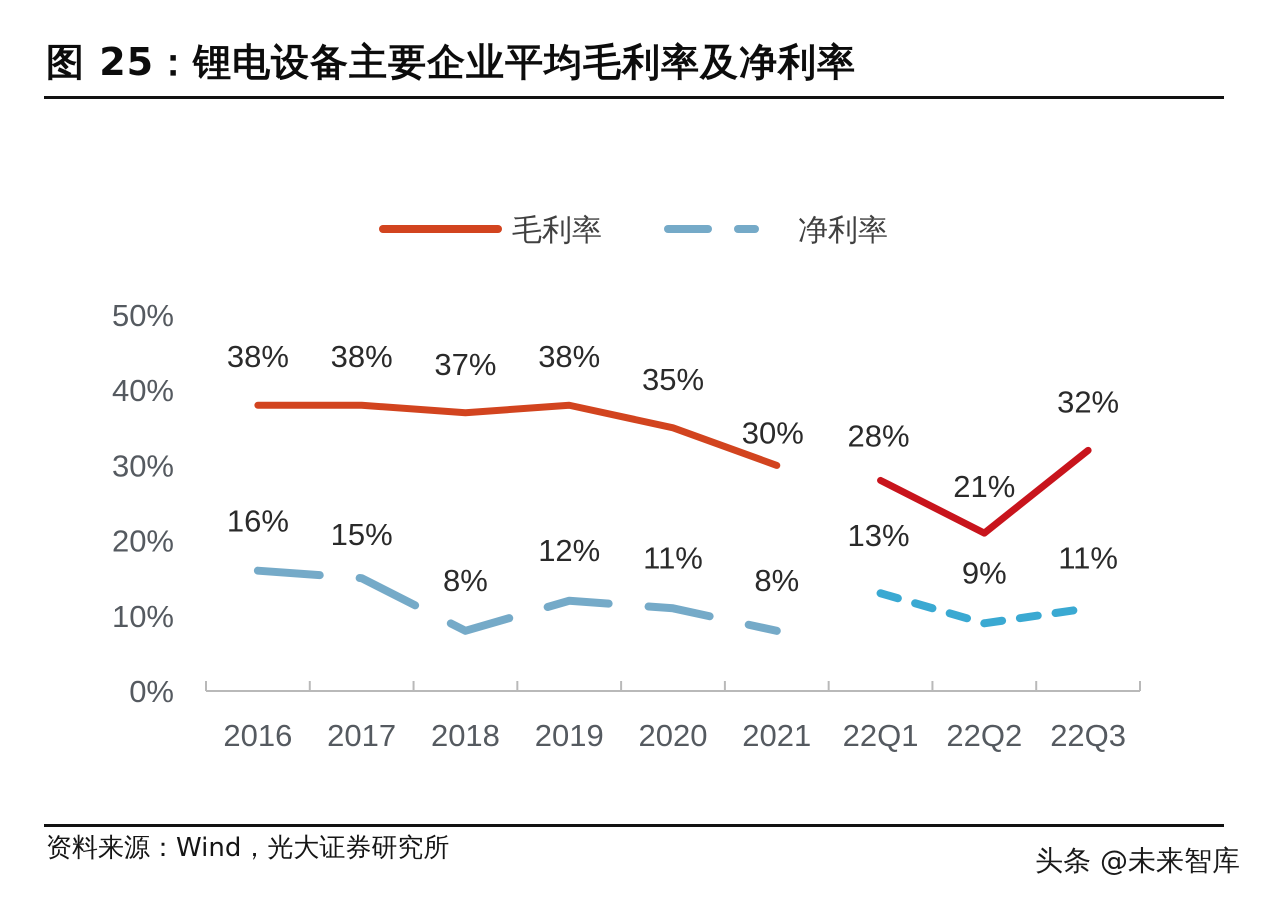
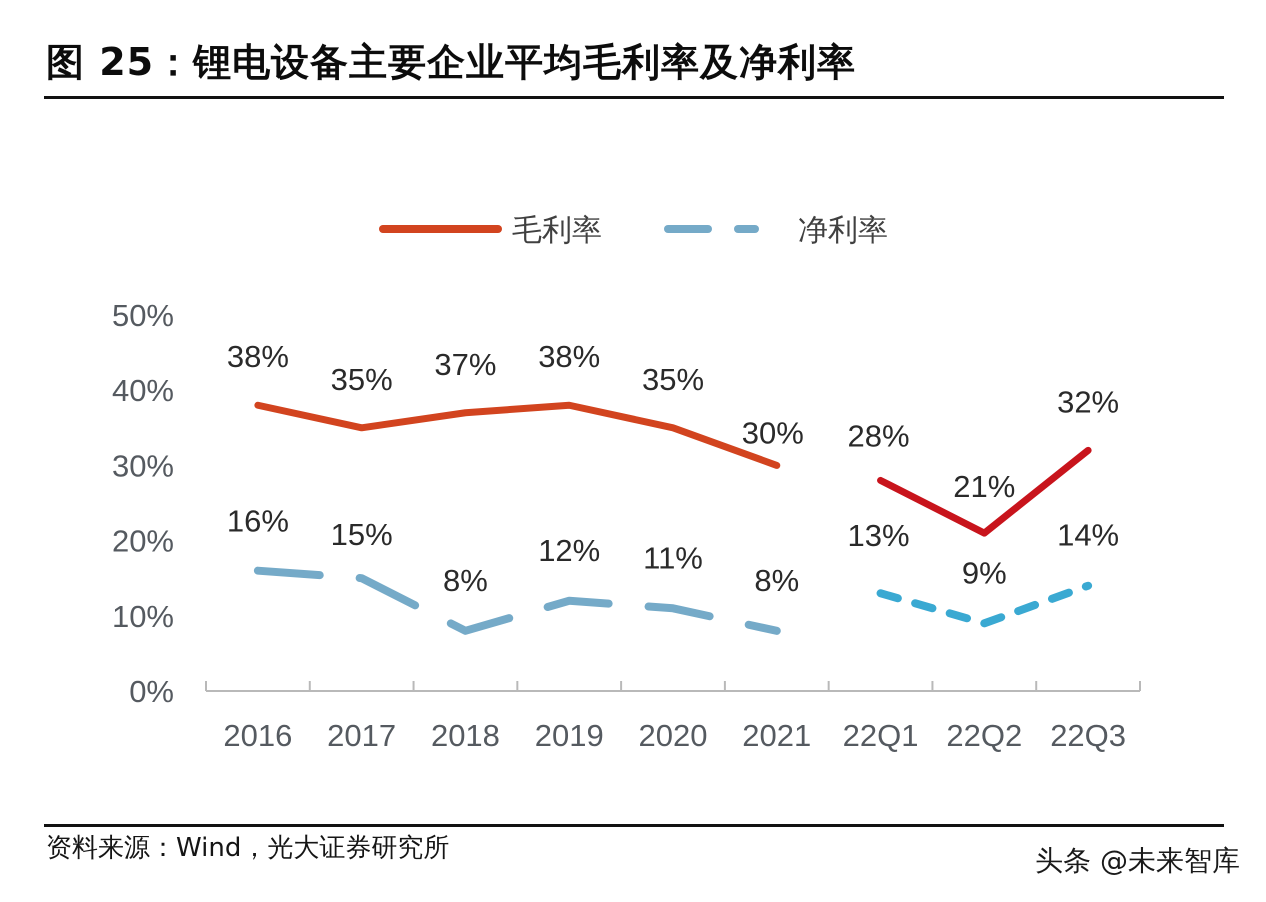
毛利率/2017: 38% -> 35%
净利率/22Q3: 11% -> 14%
